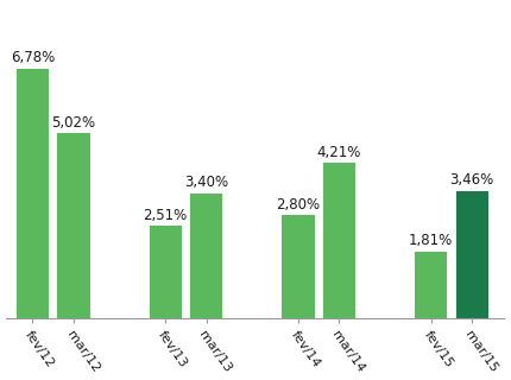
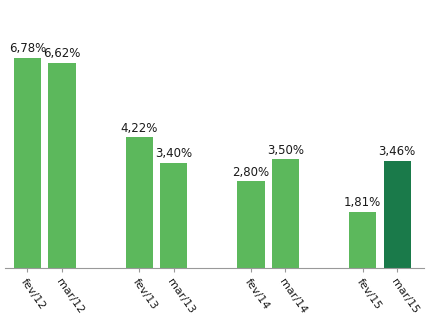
mar/12: 5,02% -> 6,62%
fev/13: 2,51% -> 4,22%
mar/14: 4,21% -> 3,50%
